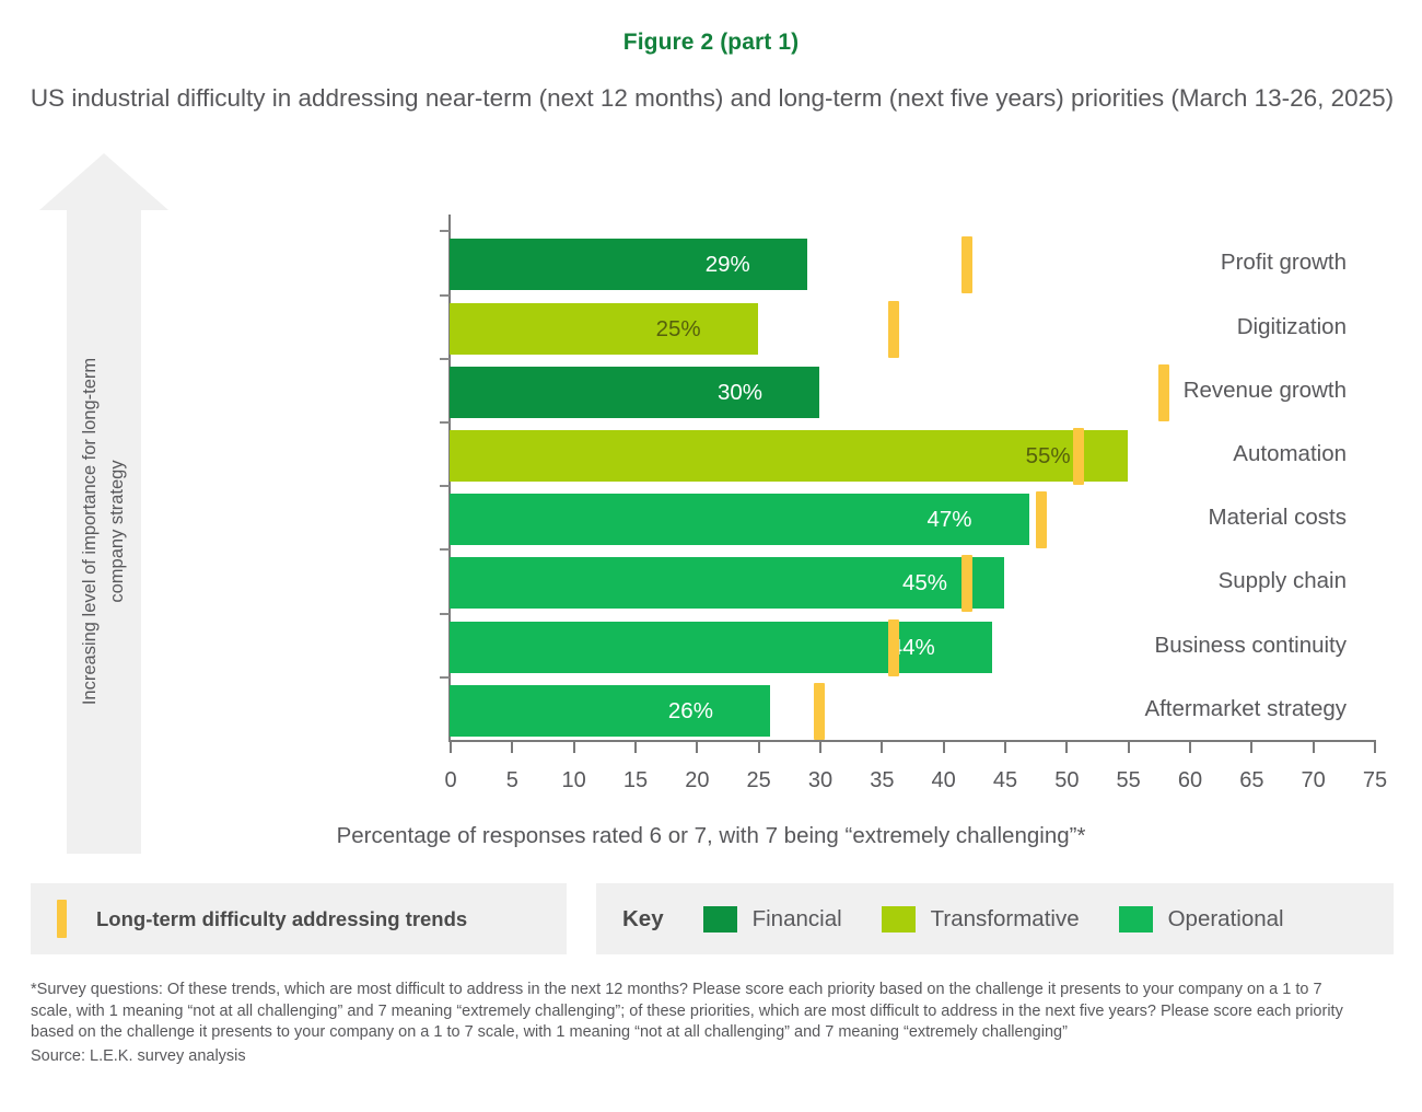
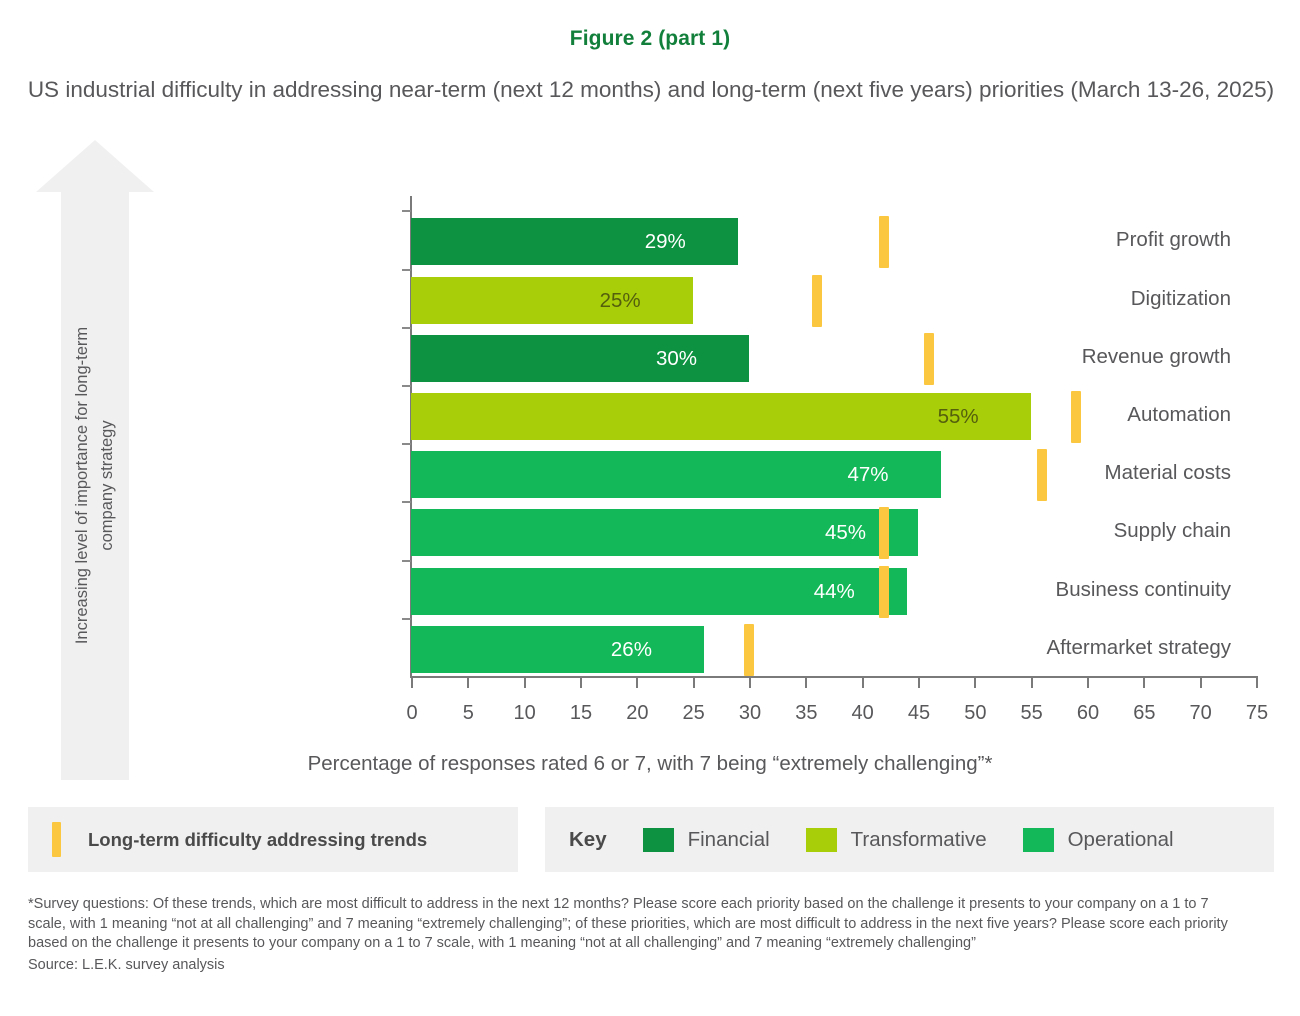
Long-term difficulty addressing trends/Revenue growth: 58 -> 46
Long-term difficulty addressing trends/Automation: 51 -> 59
Long-term difficulty addressing trends/Material costs: 48 -> 56
Long-term difficulty addressing trends/Business continuity: 36 -> 42
